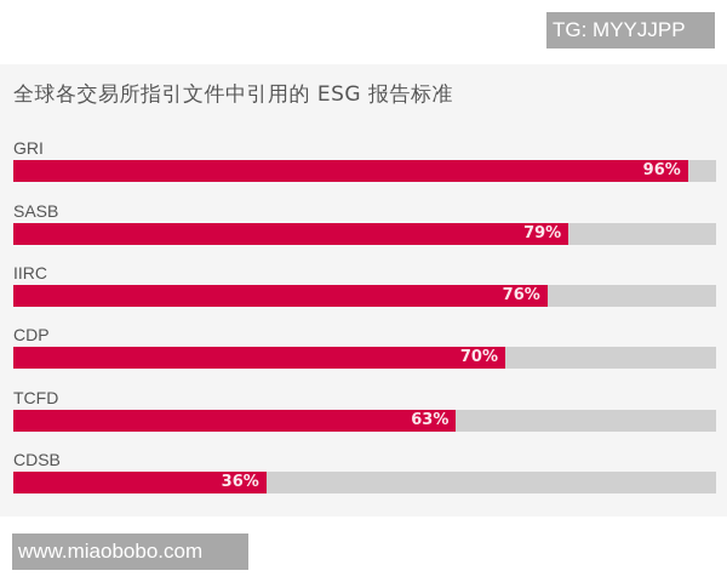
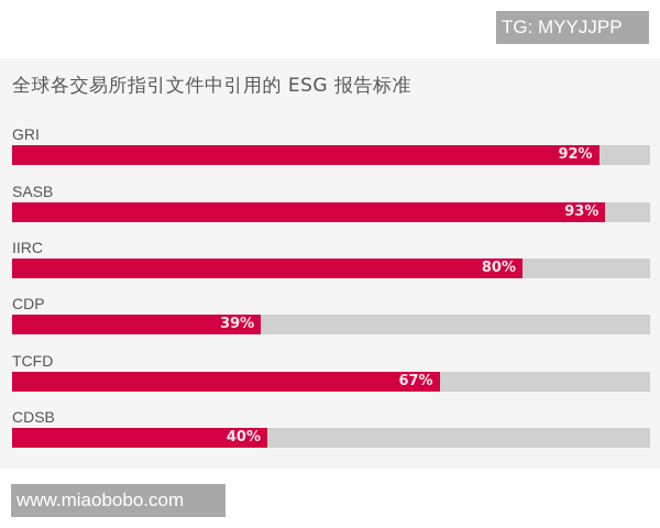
GRI: 96% -> 92%
SASB: 79% -> 93%
IIRC: 76% -> 80%
CDP: 70% -> 39%
TCFD: 63% -> 67%
CDSB: 36% -> 40%
